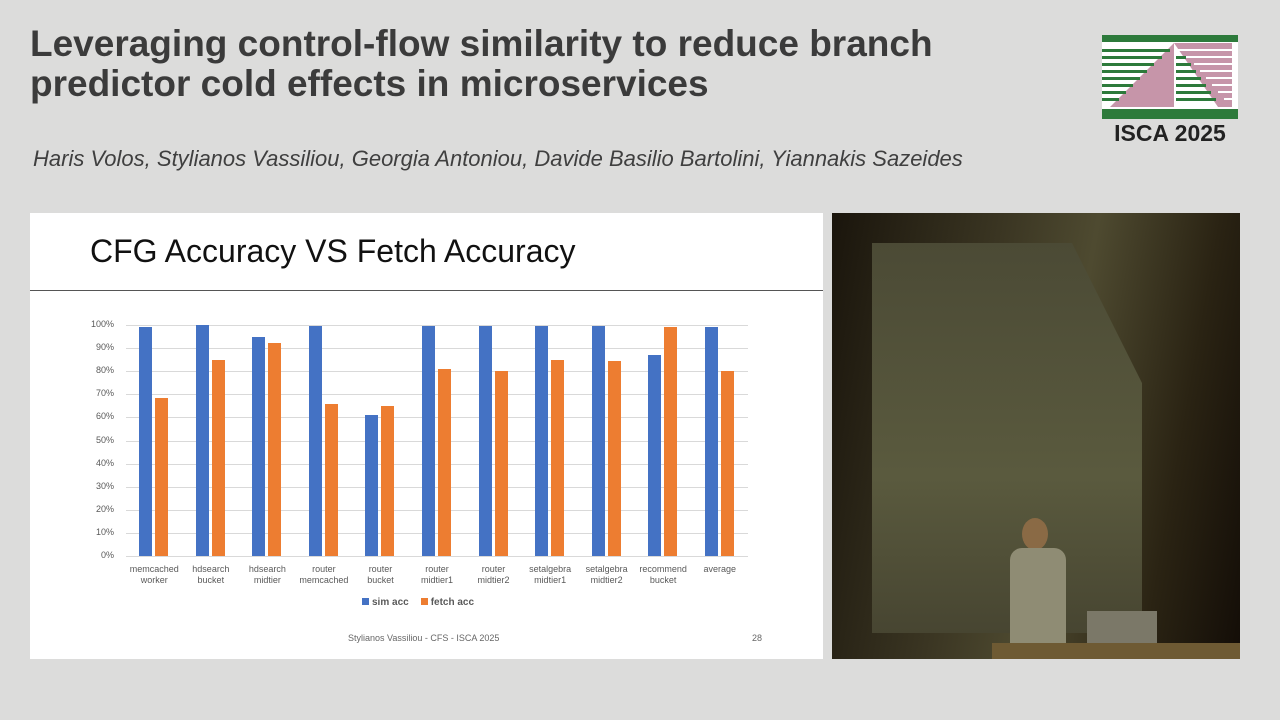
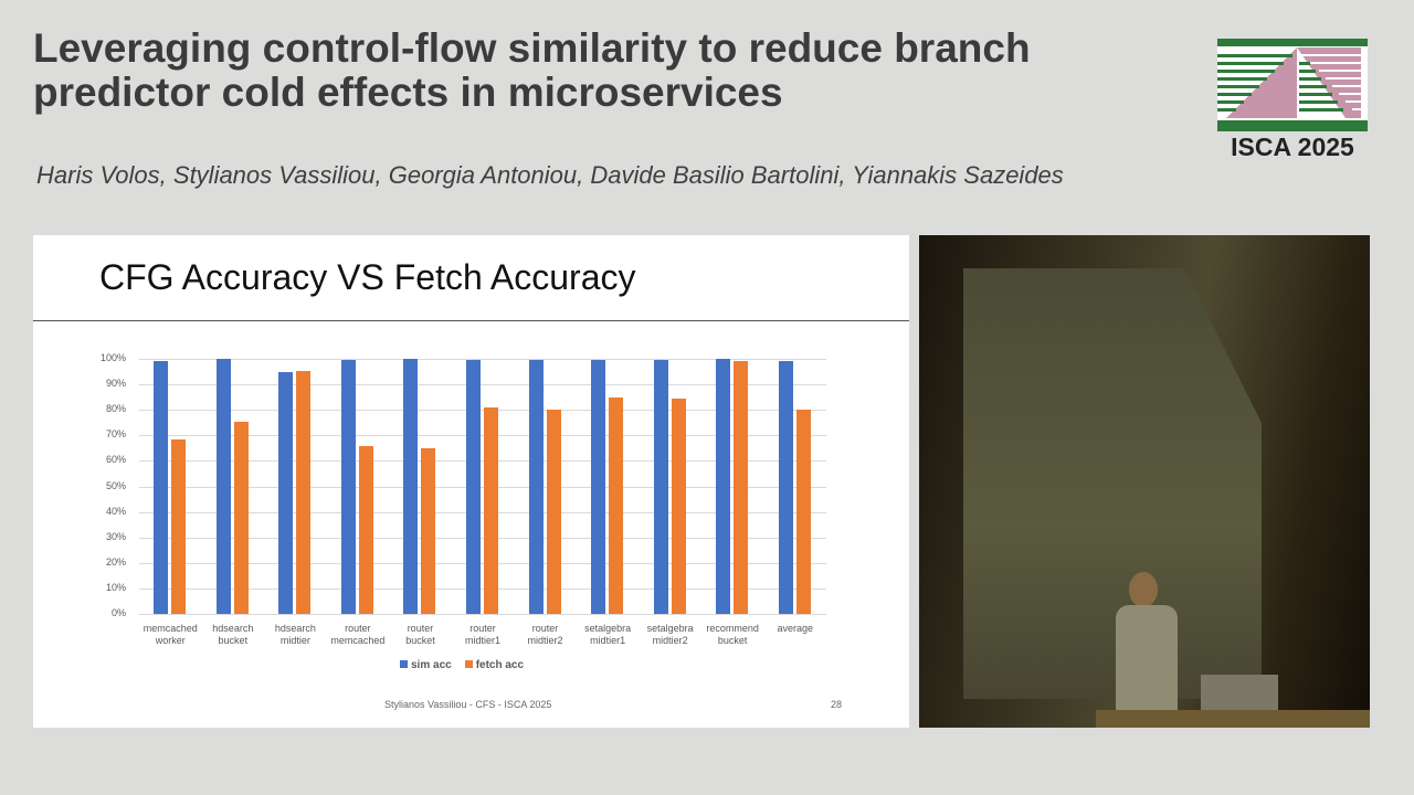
fetch acc/hdsearch bucket: 85% -> 76%
fetch acc/hdsearch midtier: 92% -> 95%
sim acc/router bucket: 61% -> 100%
sim acc/recommend bucket: 87% -> 100%
